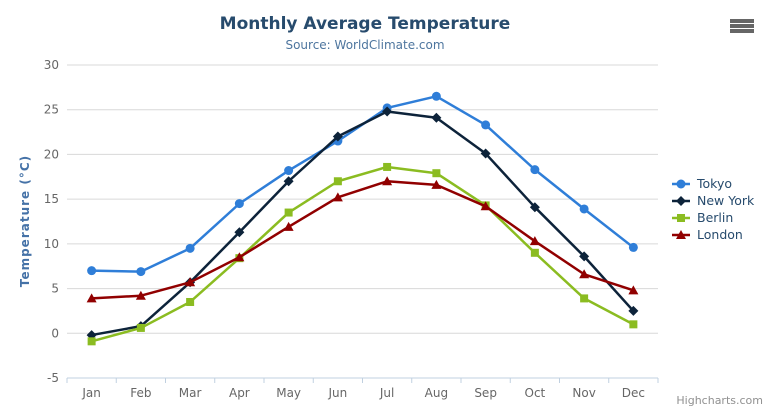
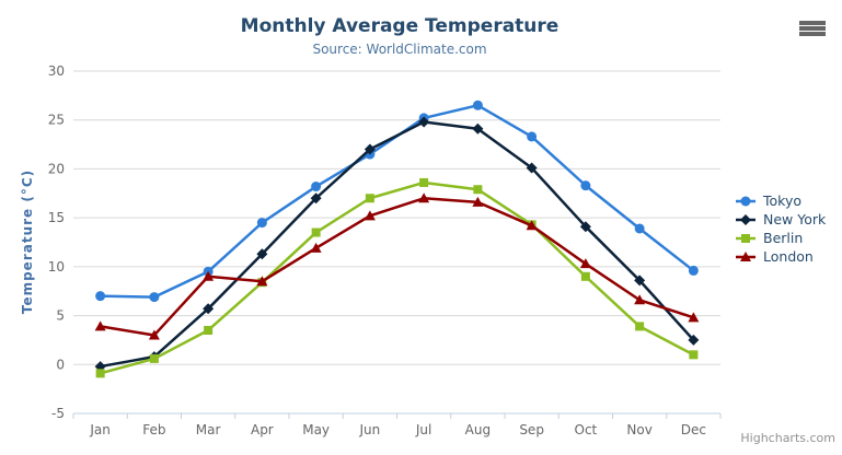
London/Feb: 4 -> 3
London/Mar: 6 -> 9
